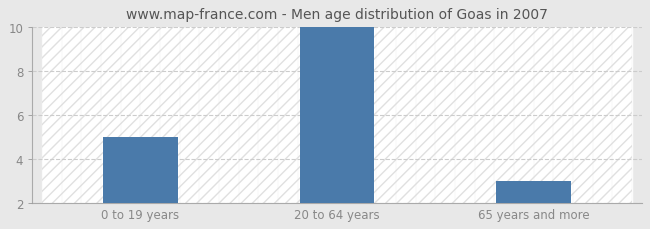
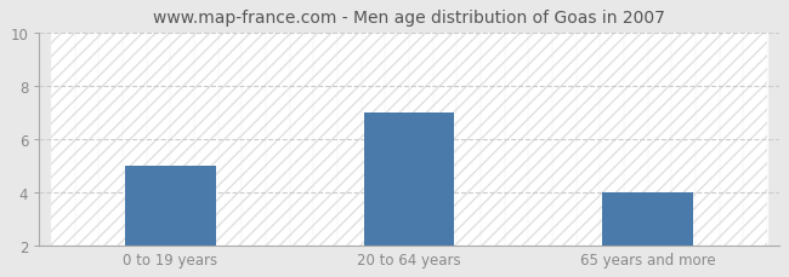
20 to 64 years: 10 -> 7
65 years and more: 3 -> 4
